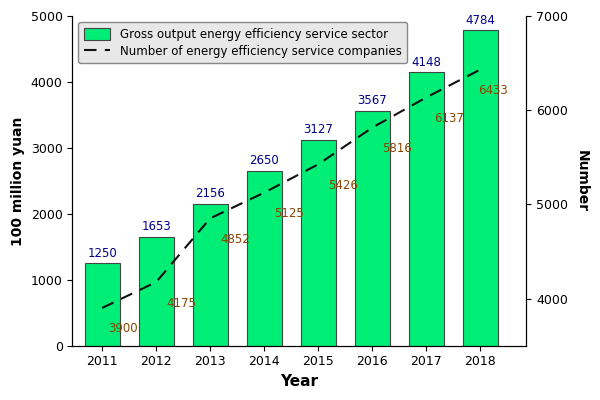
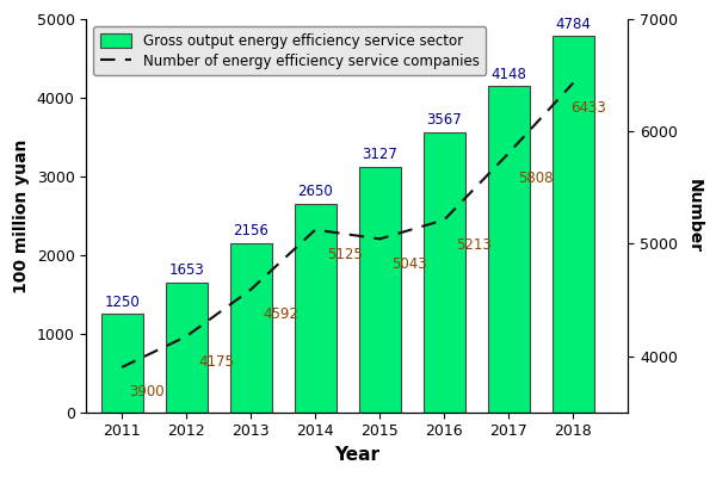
Number of energy efficiency service companies/2013: 4852 -> 4592
Number of energy efficiency service companies/2015: 5426 -> 5043
Number of energy efficiency service companies/2016: 5816 -> 5213
Number of energy efficiency service companies/2017: 6137 -> 5808
